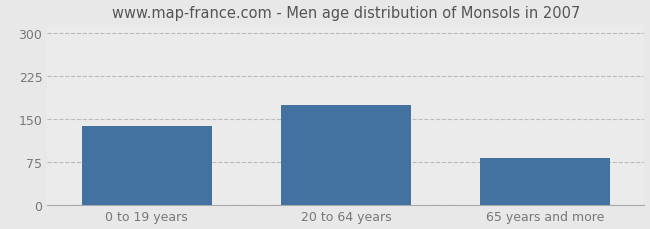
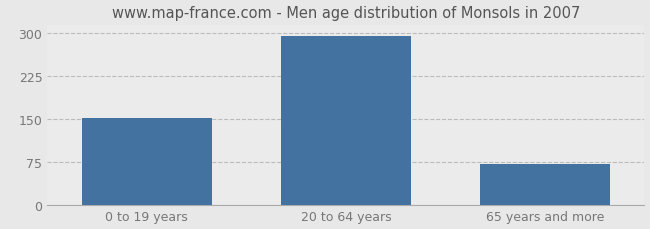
0 to 19 years: 138 -> 152
20 to 64 years: 174 -> 295
65 years and more: 82 -> 72
